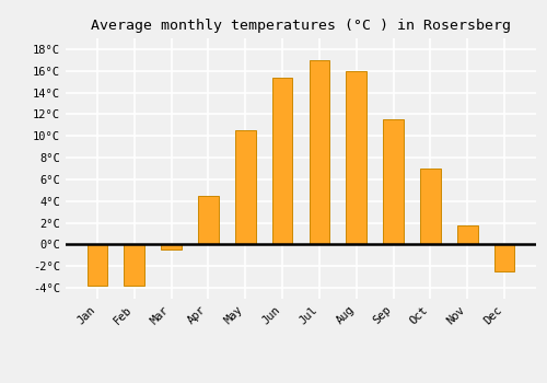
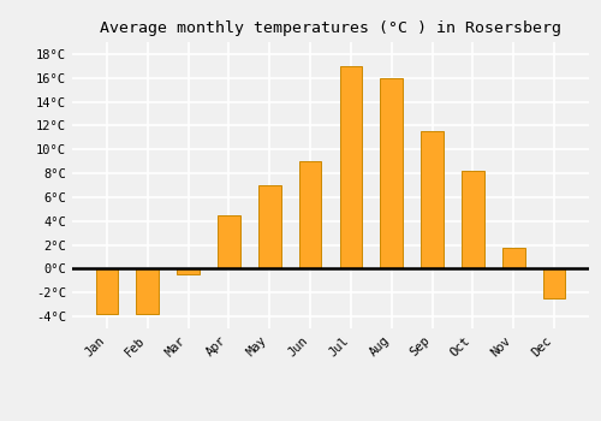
May: 10.5°C -> 7.0°C
Jun: 15.4°C -> 9.0°C
Oct: 7.0°C -> 8.2°C
